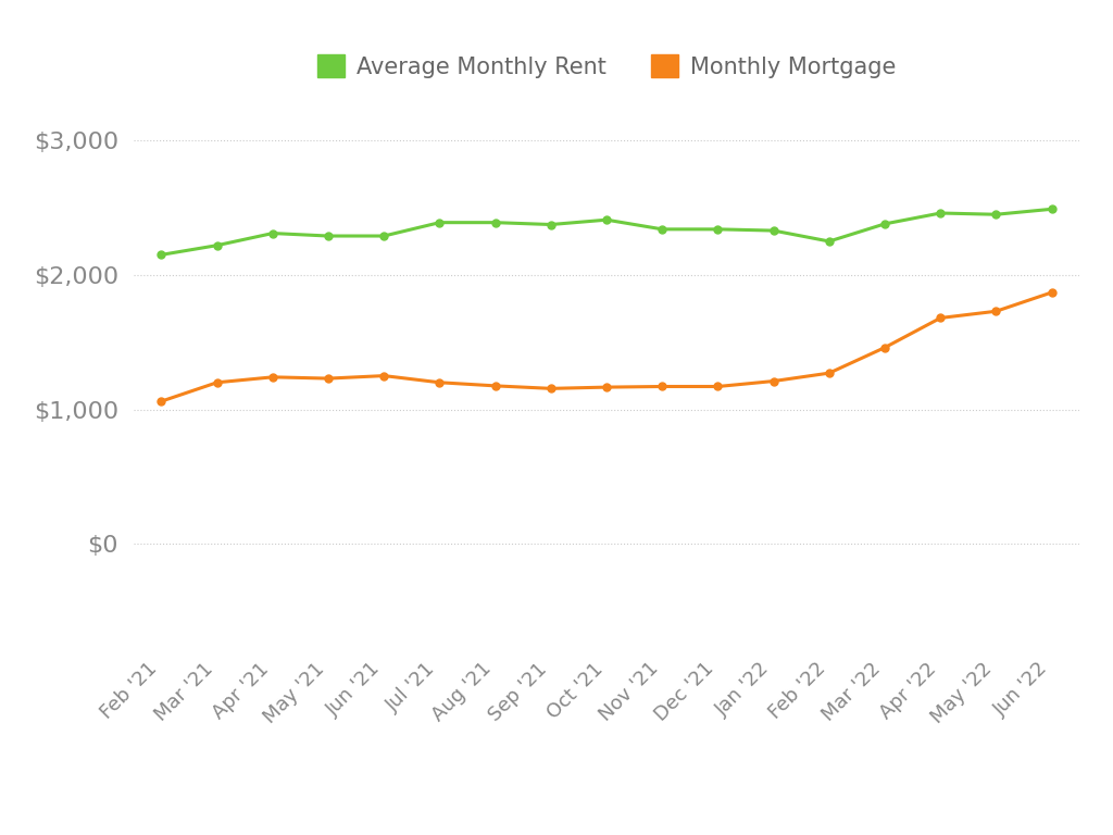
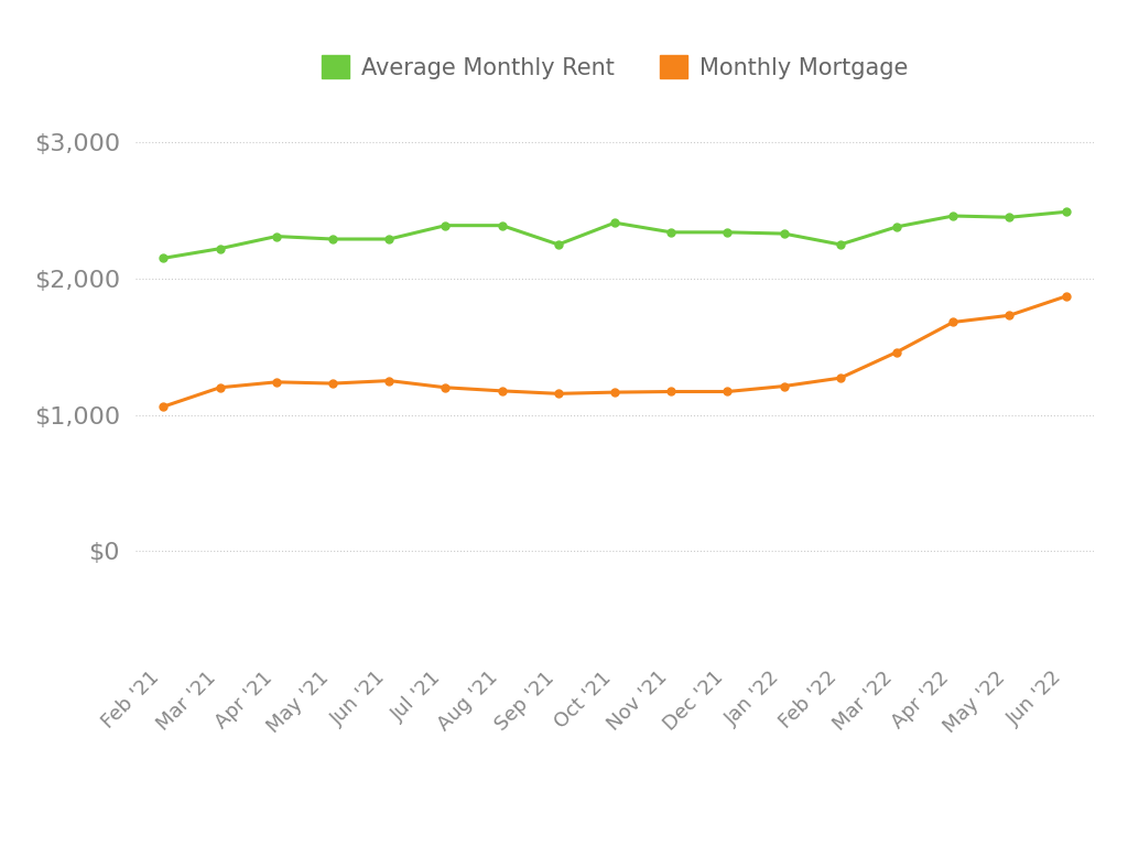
Average Monthly Rent/Sep '21: $2,380 -> $2,250
